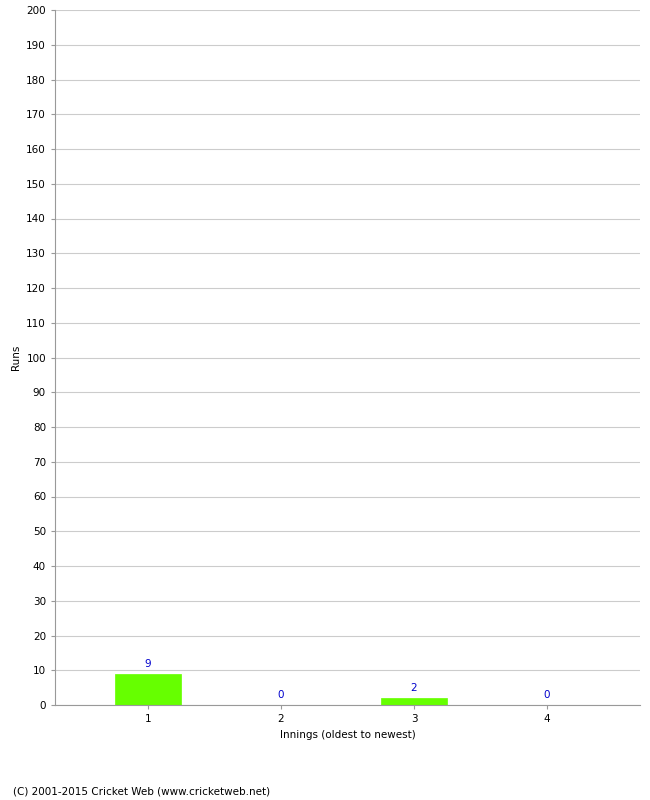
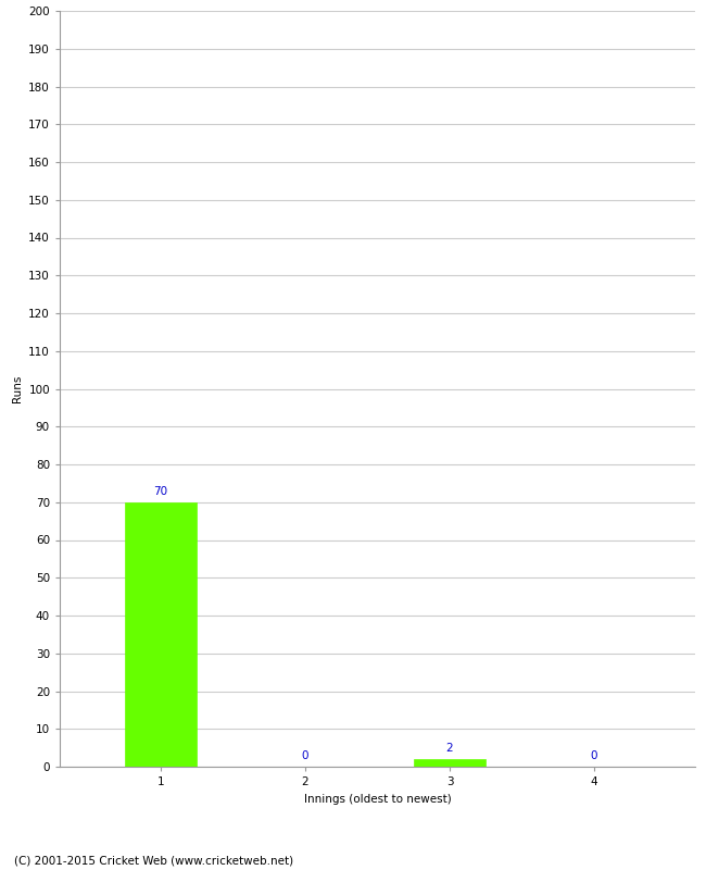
1: 9 -> 70
